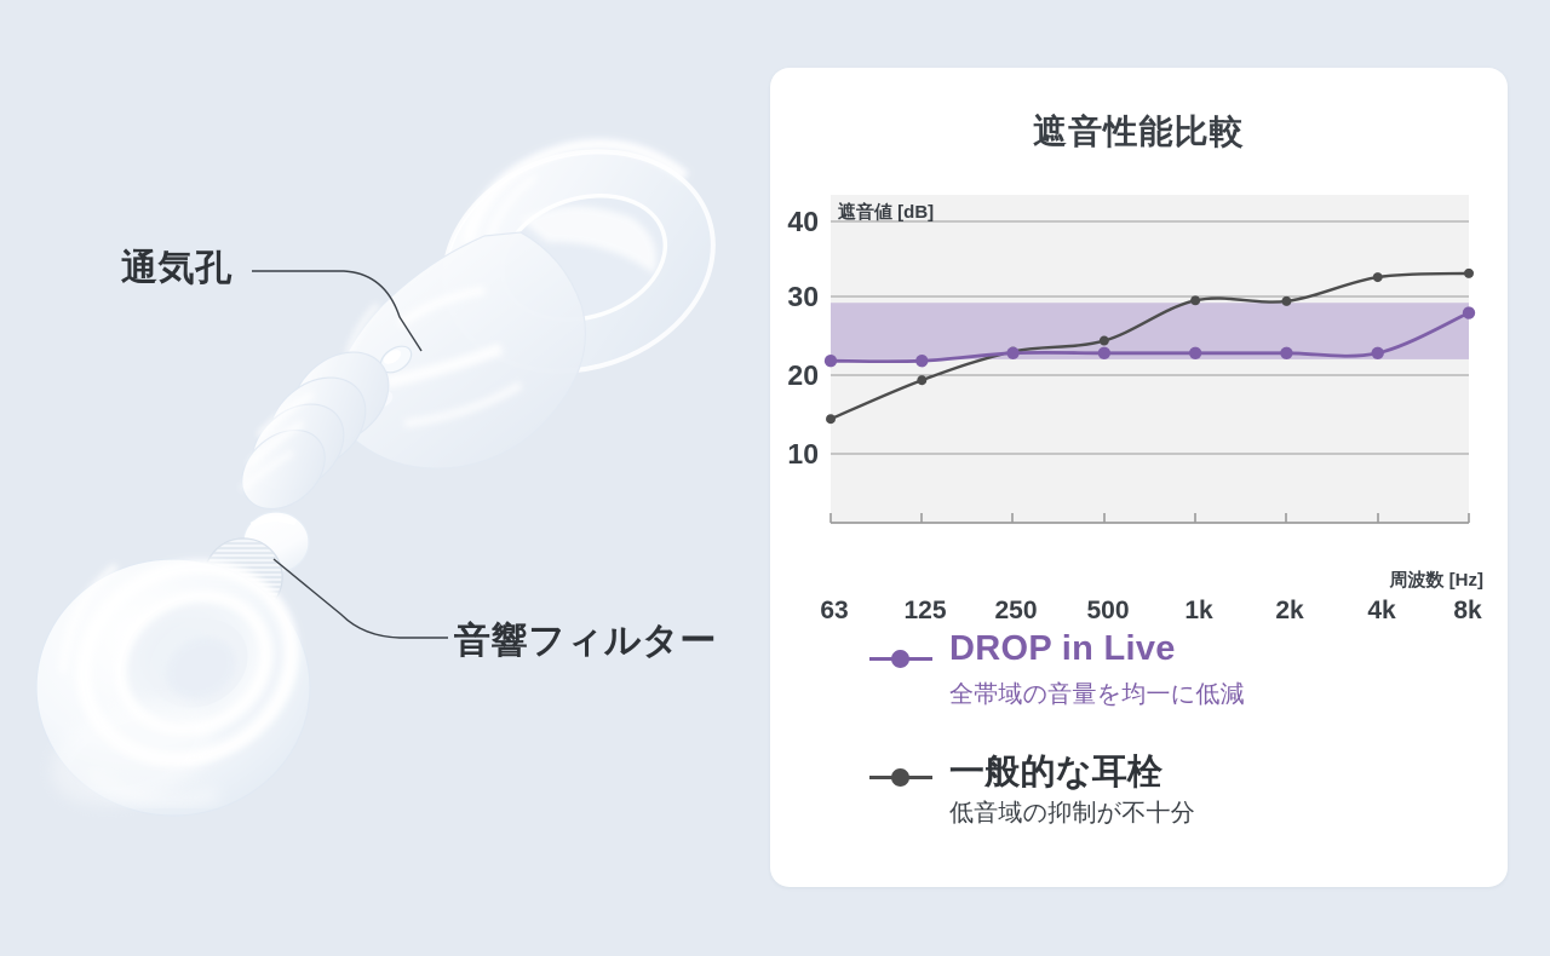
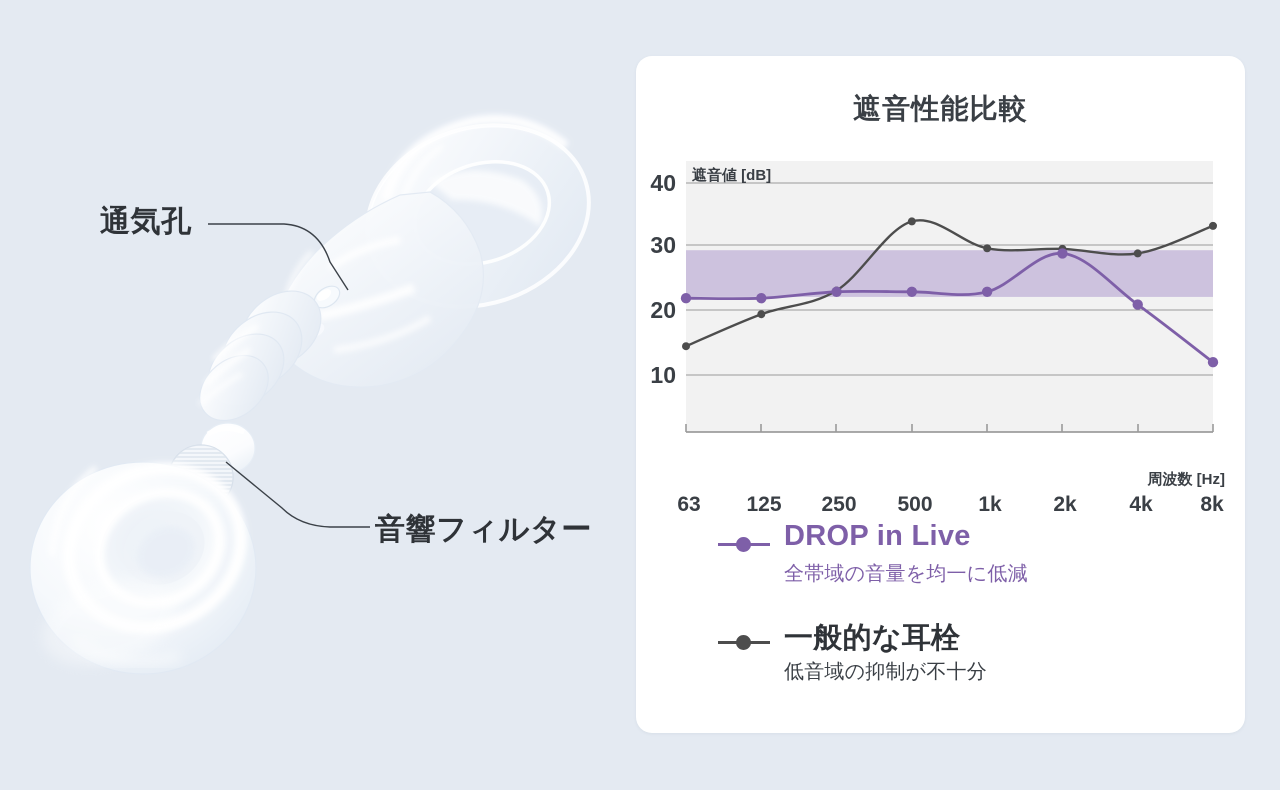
一般的な耳栓/500: 25 -> 34
DROP in Live/2k: 23 -> 29
DROP in Live/4k: 23 -> 21
一般的な耳栓/4k: 33 -> 29
DROP in Live/8k: 28 -> 12
